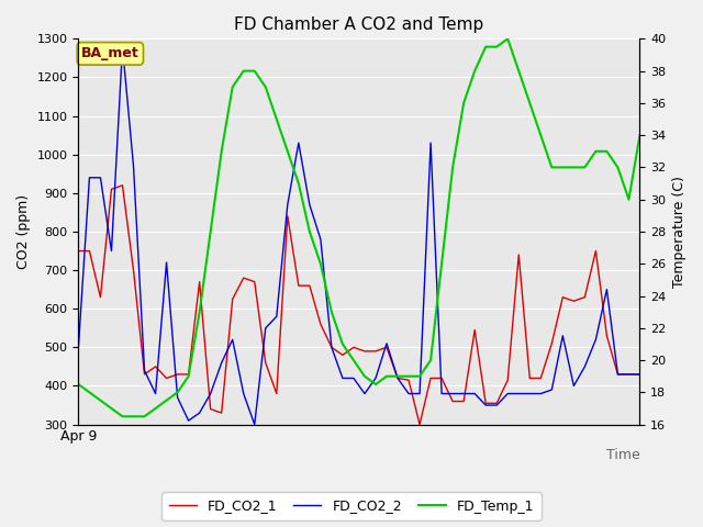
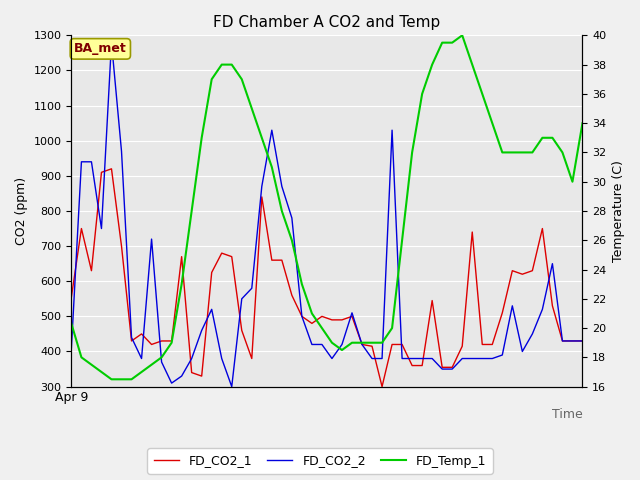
FD_CO2_1/Apr 9: 750 -> 555
FD_CO2_2/Apr 9: 500 -> 410
FD_Temp_1/Apr 9: 18.5 -> 20.3
